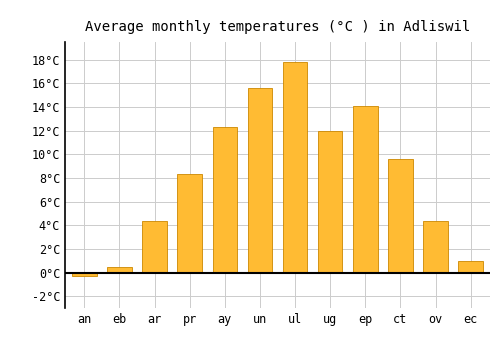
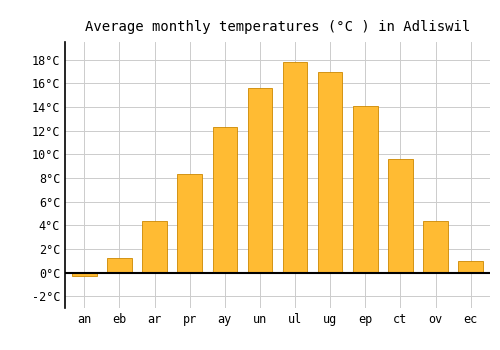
eb: 0.5°C -> 1.2°C
ug: 12.0°C -> 17.0°C
